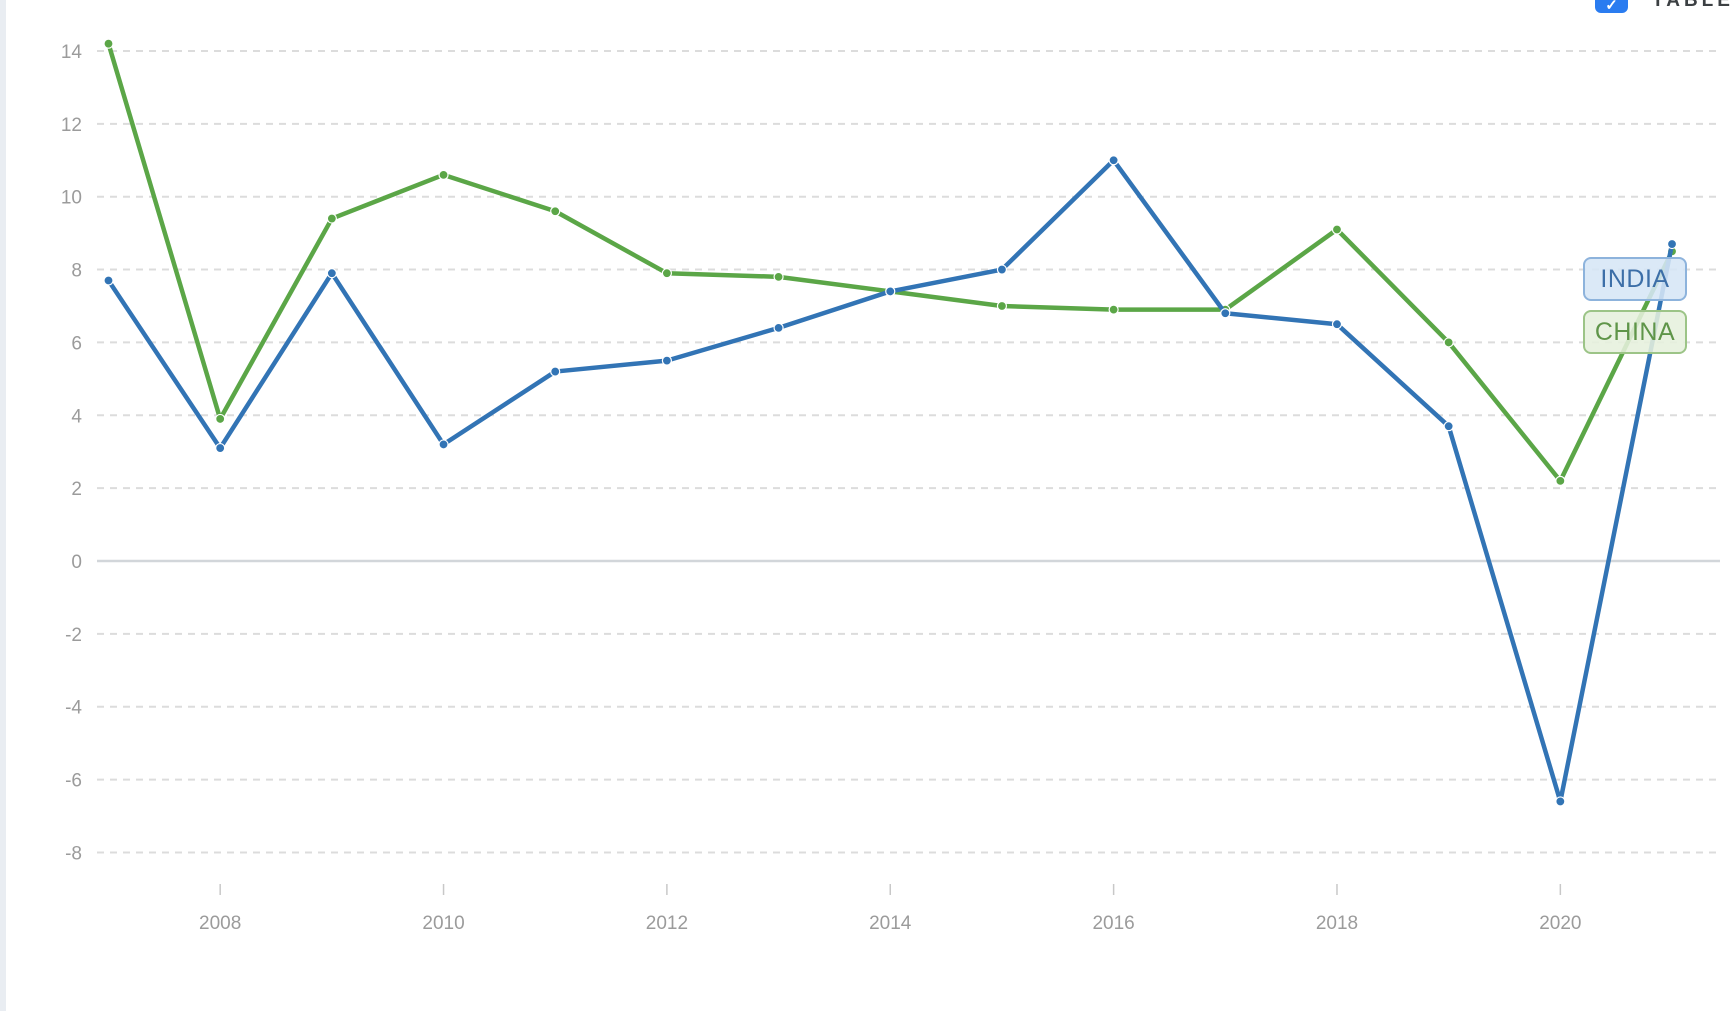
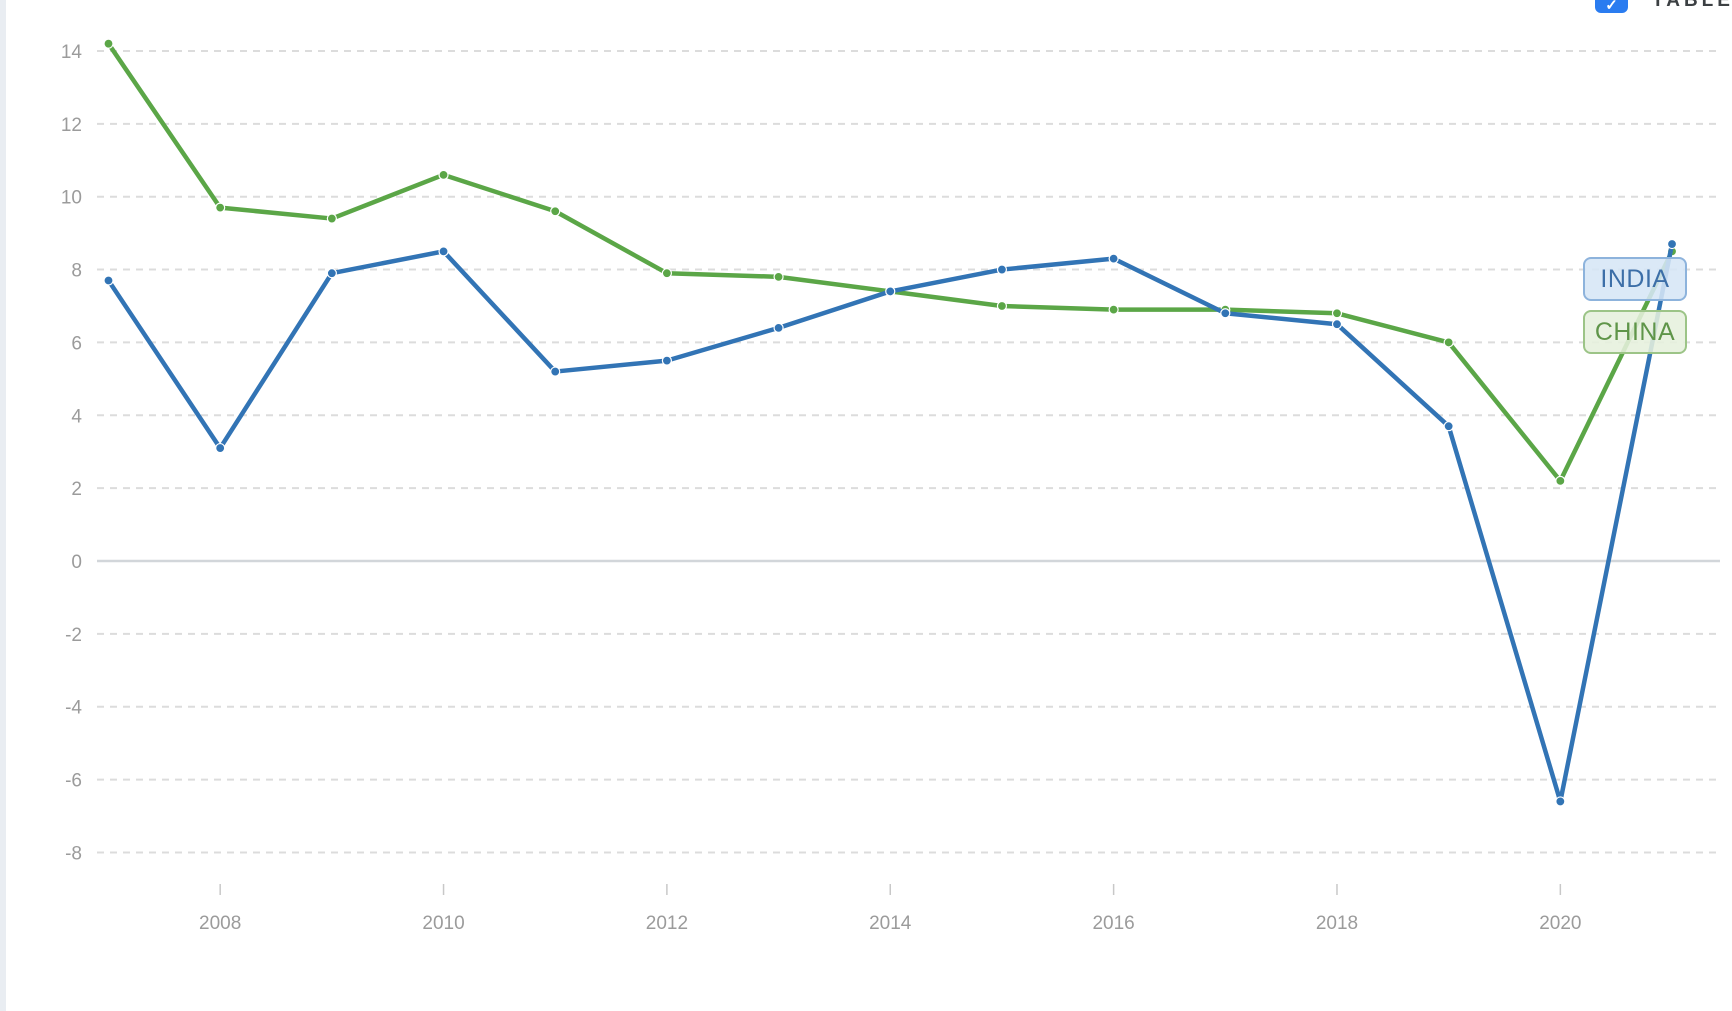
CHINA/2008: 3.9 -> 9.7
INDIA/2010: 3.2 -> 8.5
INDIA/2016: 11.0 -> 8.3
CHINA/2018: 9.1 -> 6.8
